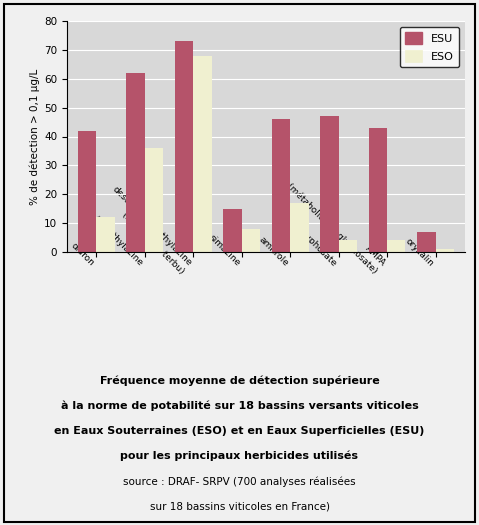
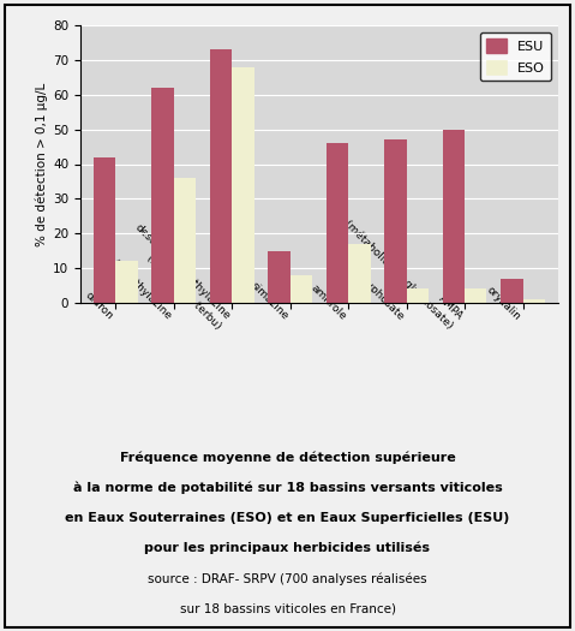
ESU/AMPA (métabolite du glyphosate): 43 -> 50
